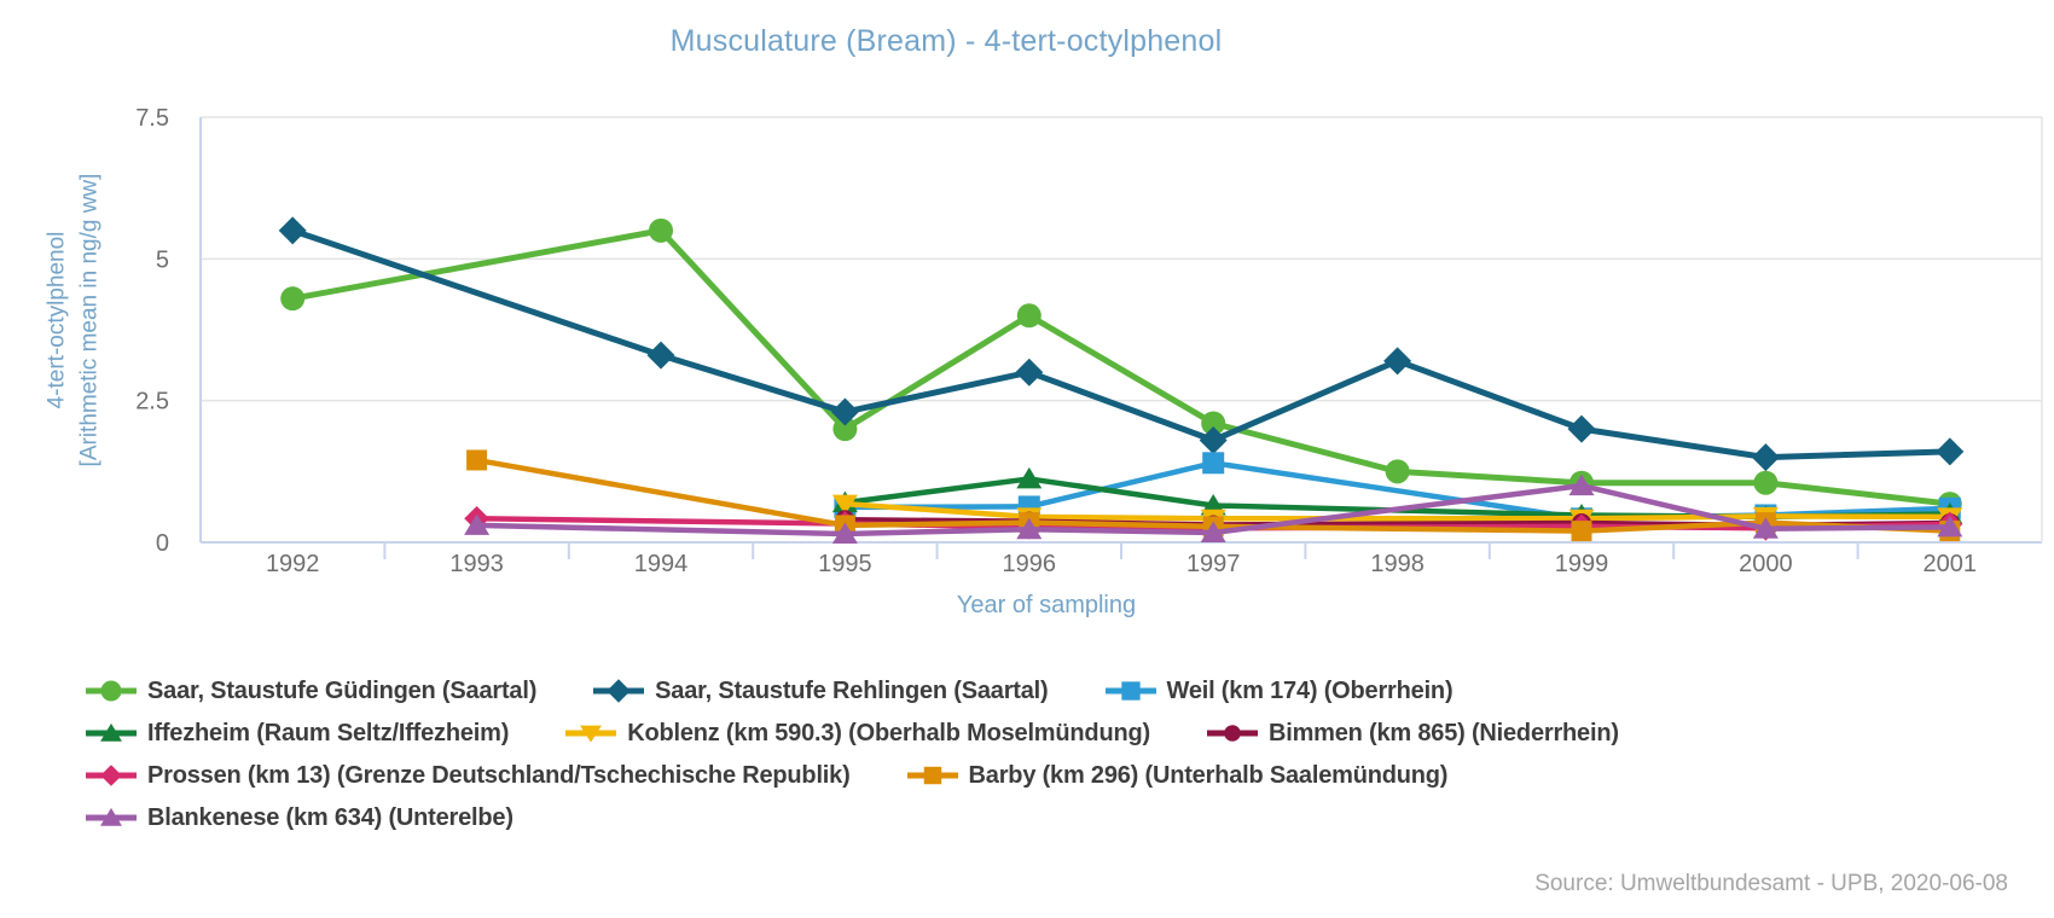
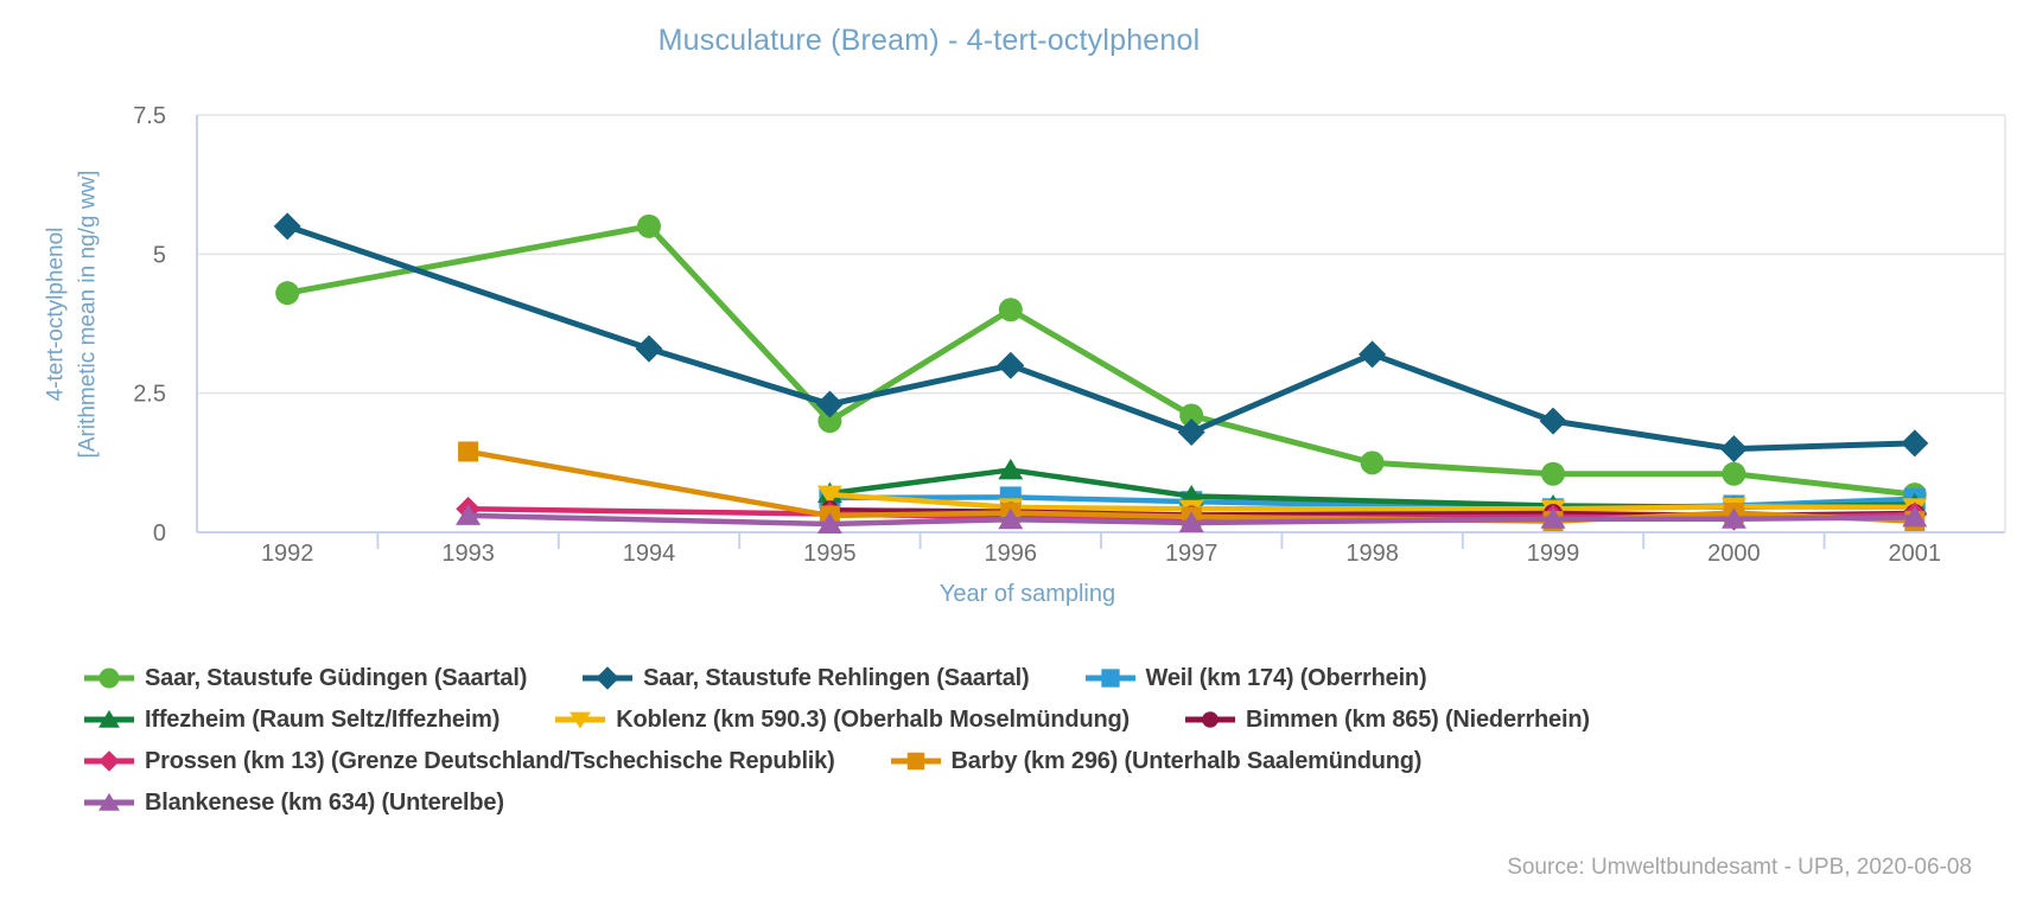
Weil (km 174) (Oberrhein)/1997: 1.4 -> 0.6
Blankenese (km 634) (Unterelbe)/1999: 1.0 -> 0.2
